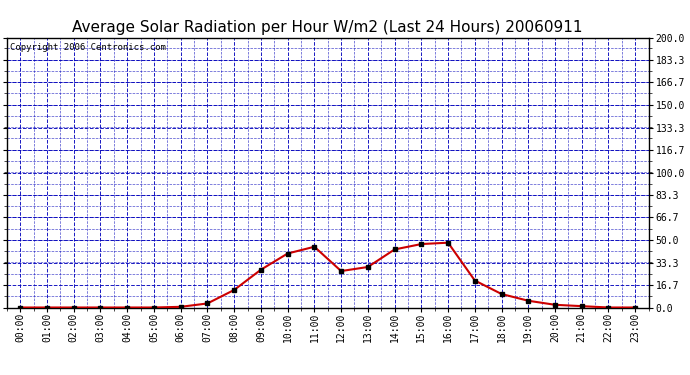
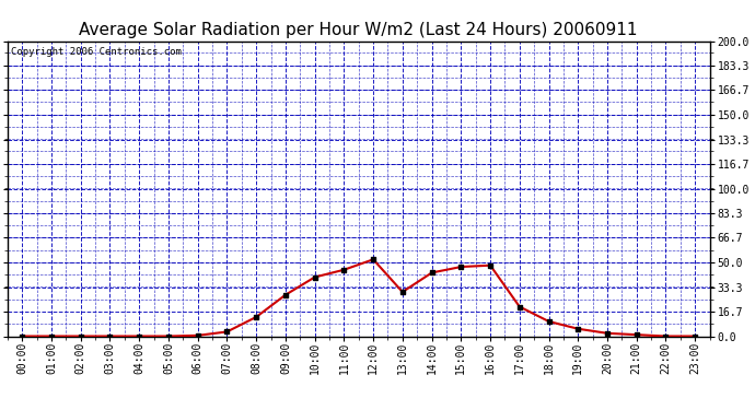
12:00: 27 -> 52
